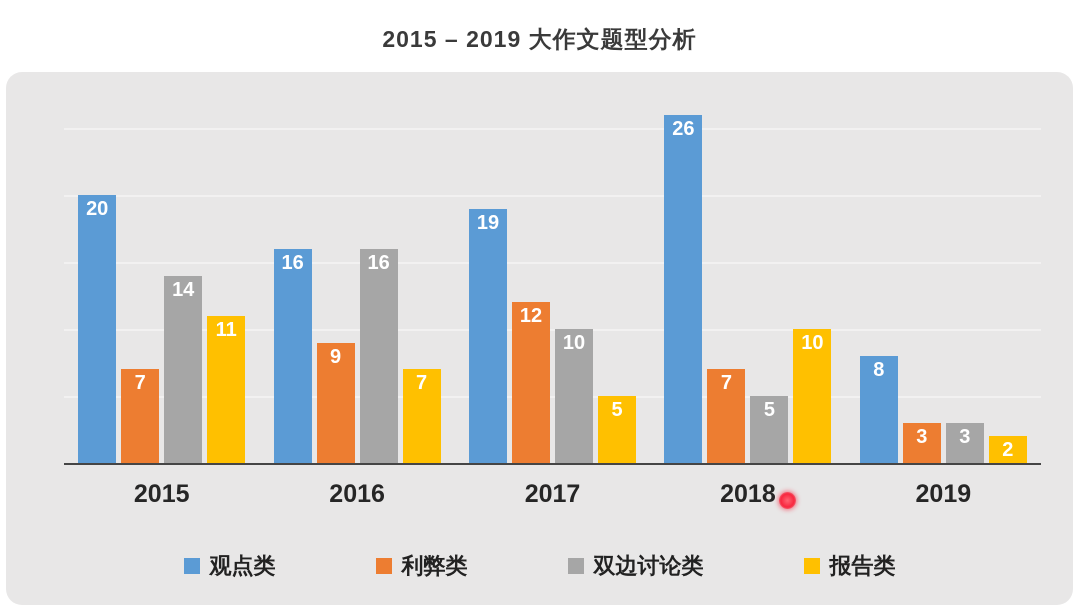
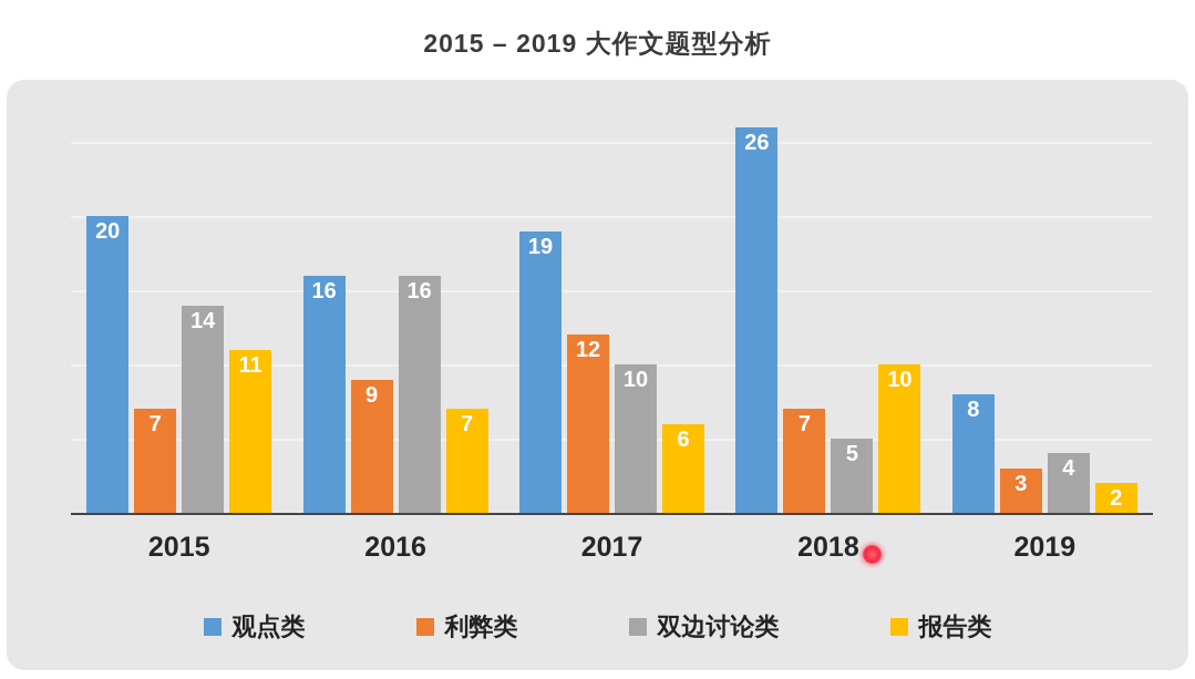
报告类/2017: 5 -> 6
双边讨论类/2019: 3 -> 4
